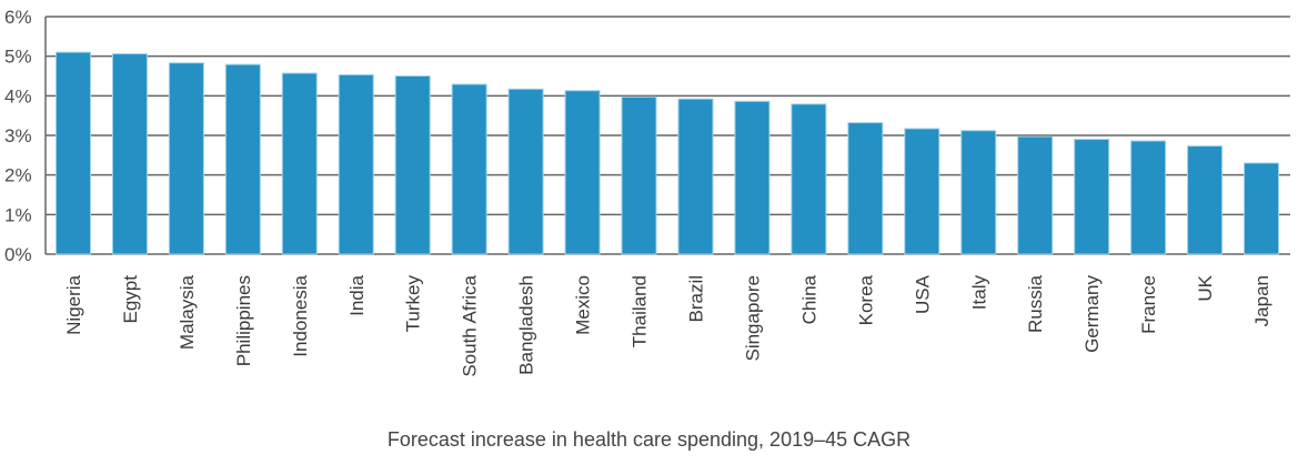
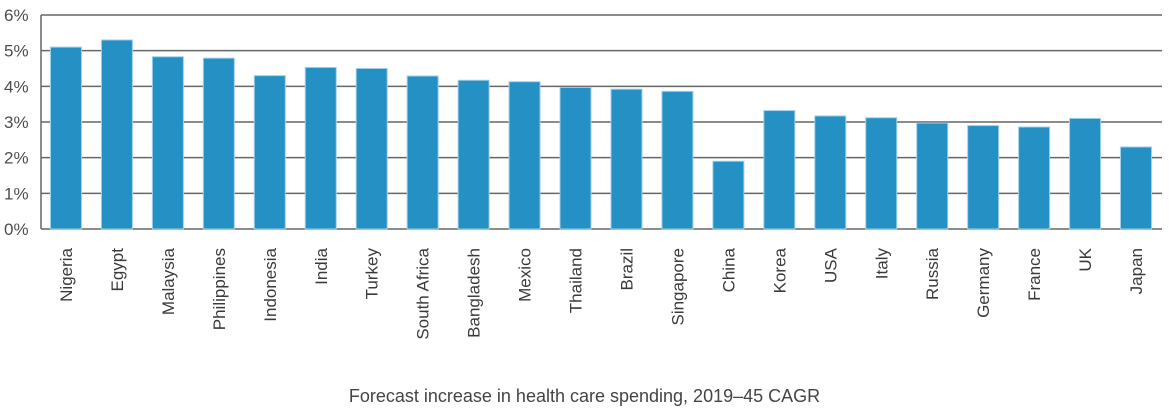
Egypt: 5.1% -> 5.3%
Indonesia: 4.6% -> 4.3%
China: 3.8% -> 1.9%
UK: 2.7% -> 3.1%
